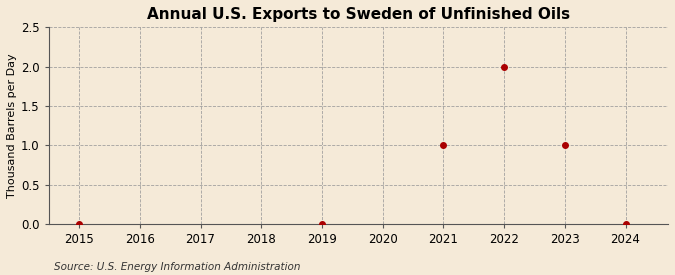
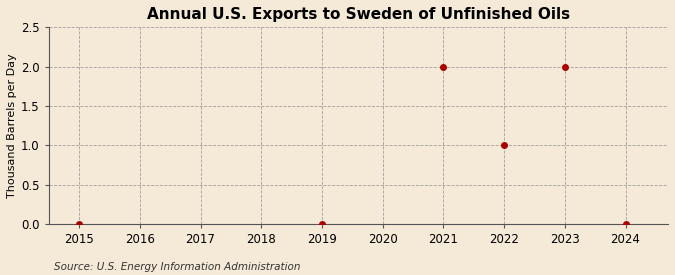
2021: 1 -> 2
2022: 2 -> 1
2023: 1 -> 2
